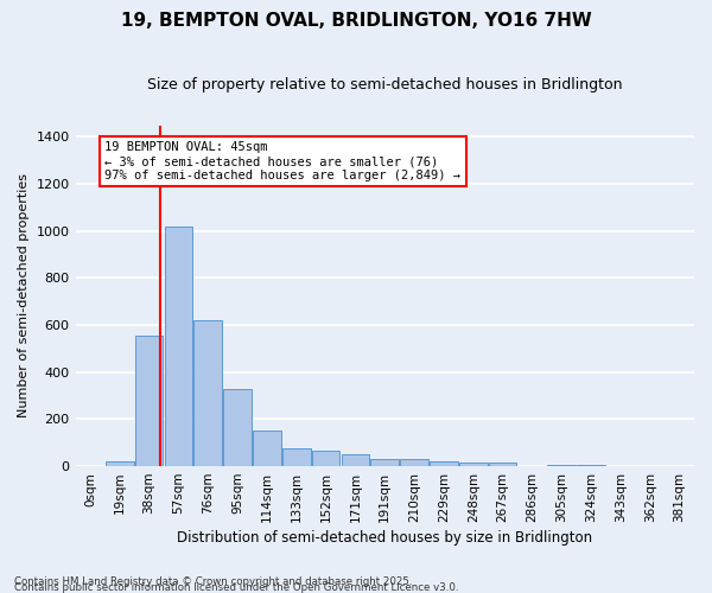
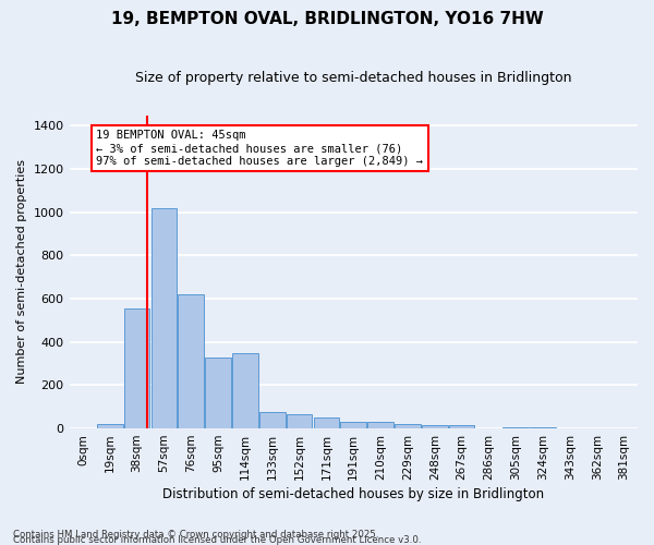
114sqm: 150 -> 350
